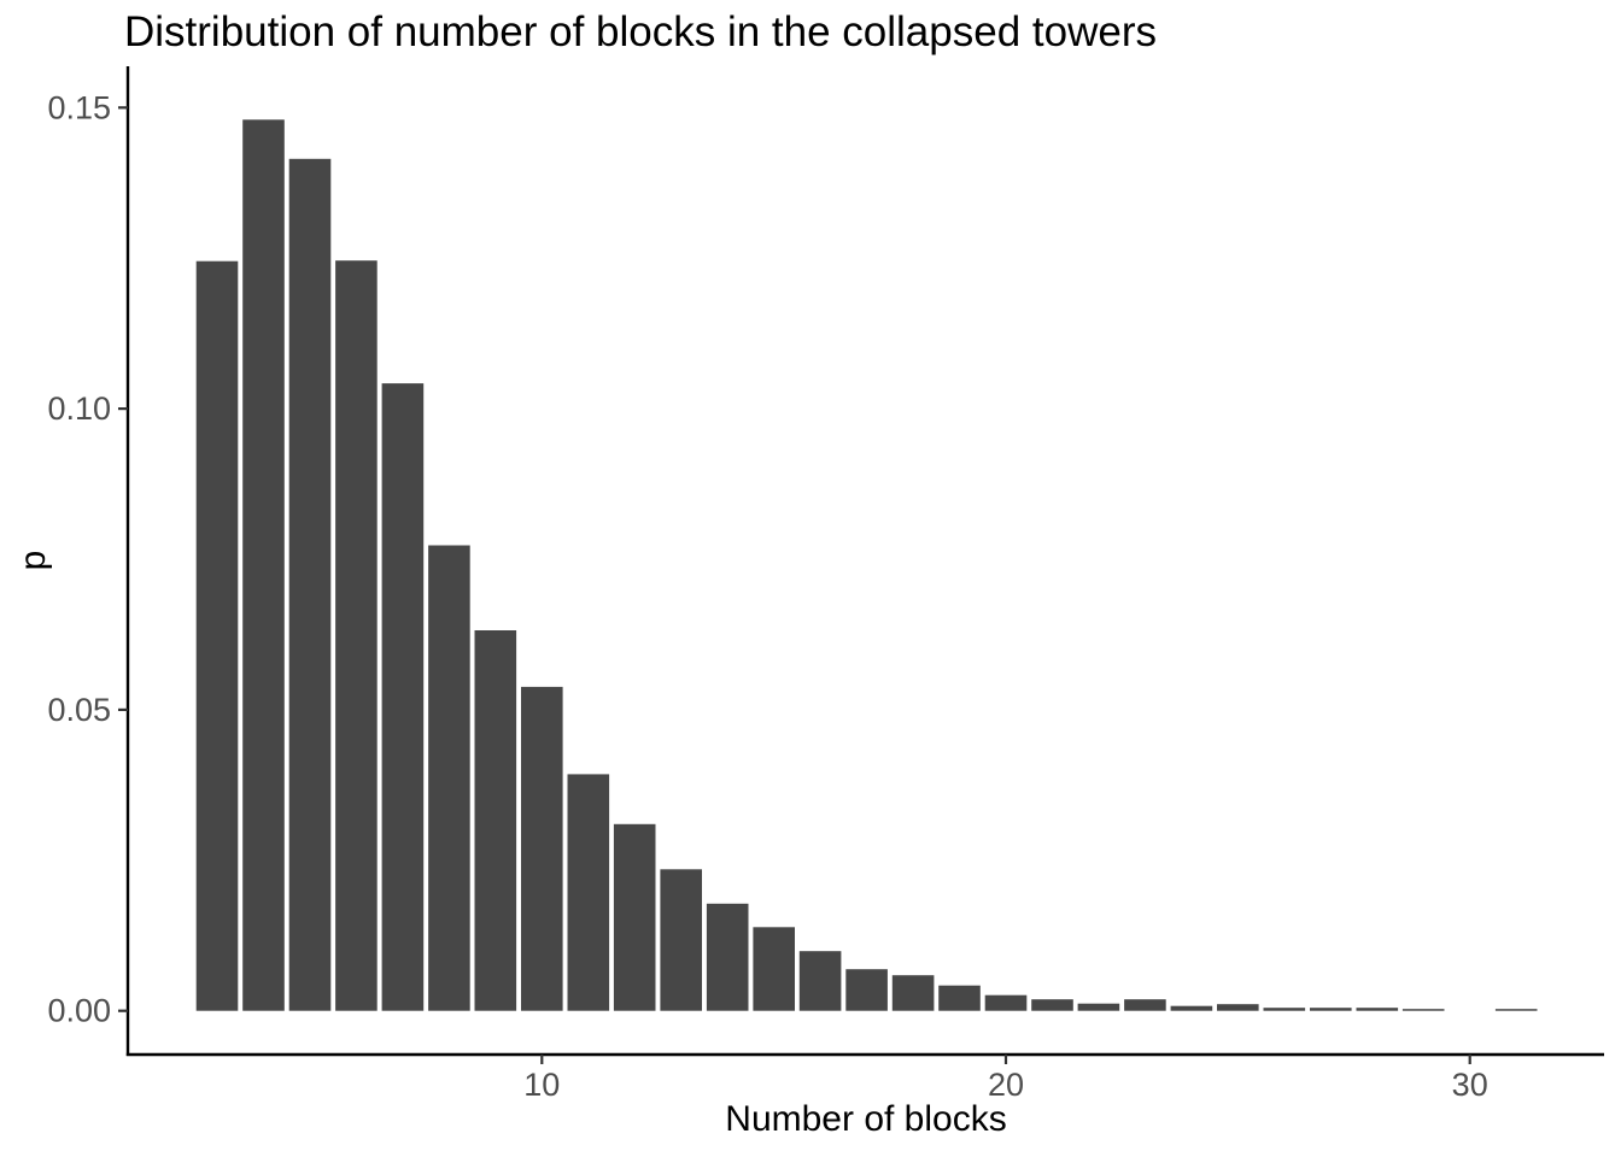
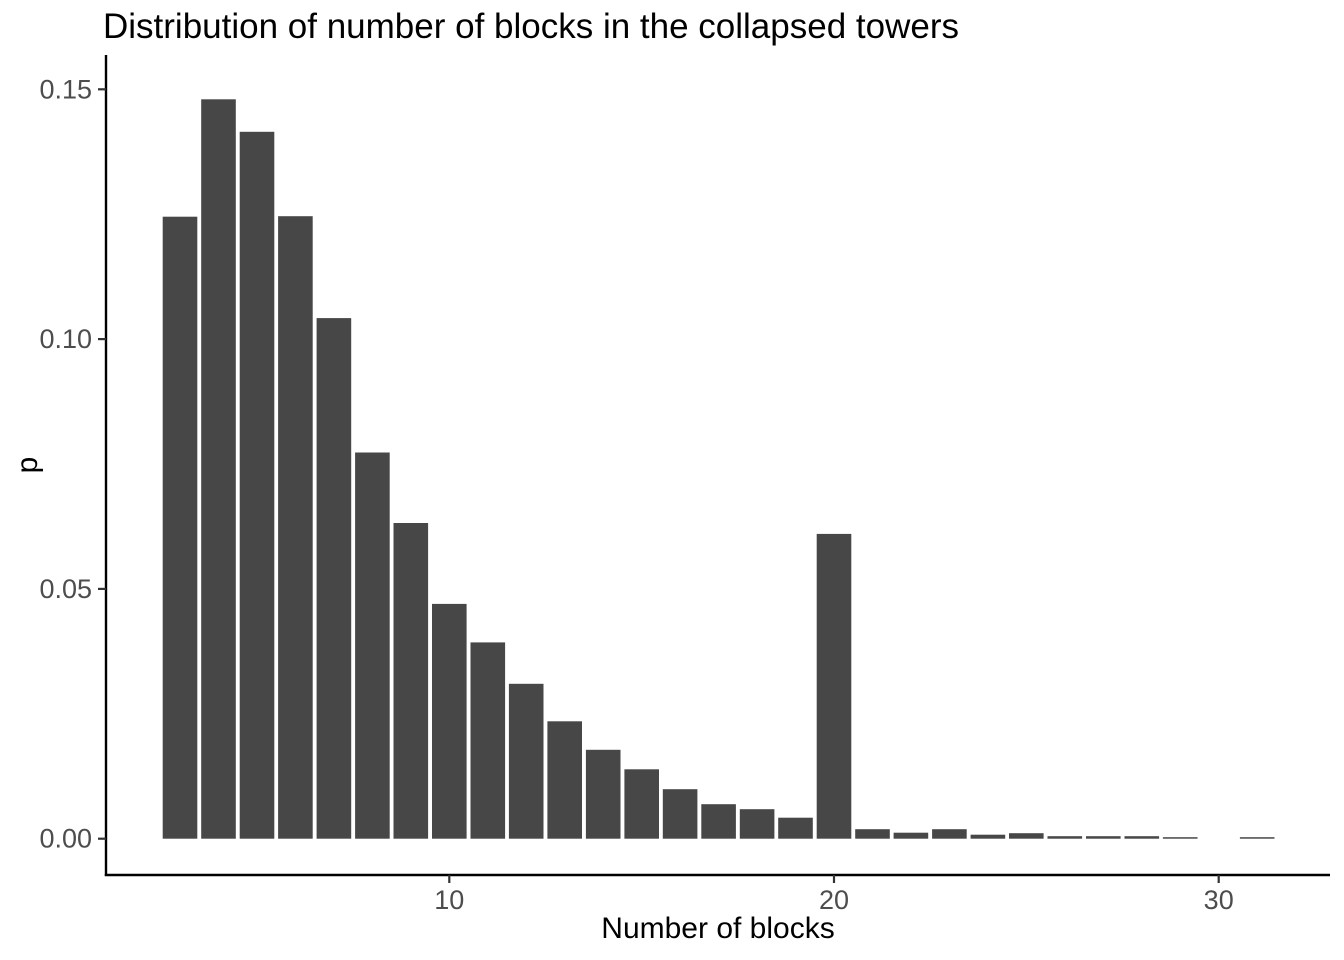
10: 0.054 -> 0.047
20: 0.003 -> 0.061
